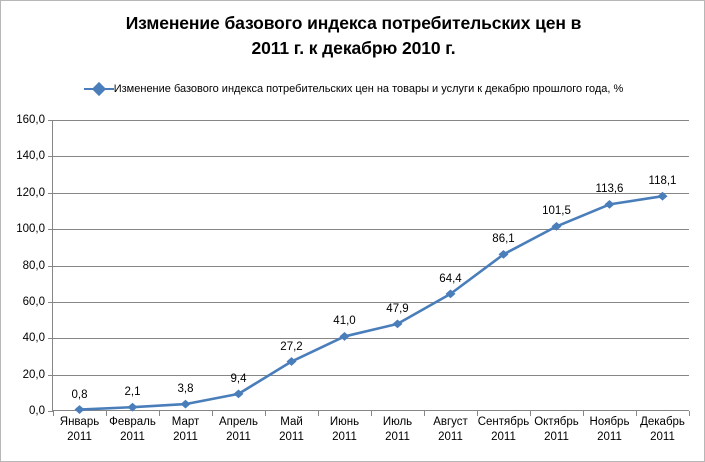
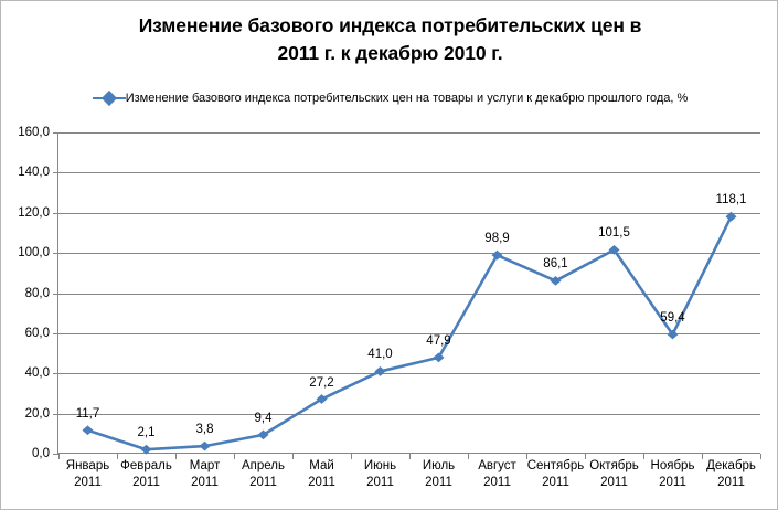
Январь 2011: 0,8 -> 11,7
Август 2011: 64,4 -> 98,9
Ноябрь 2011: 113,6 -> 59,4
